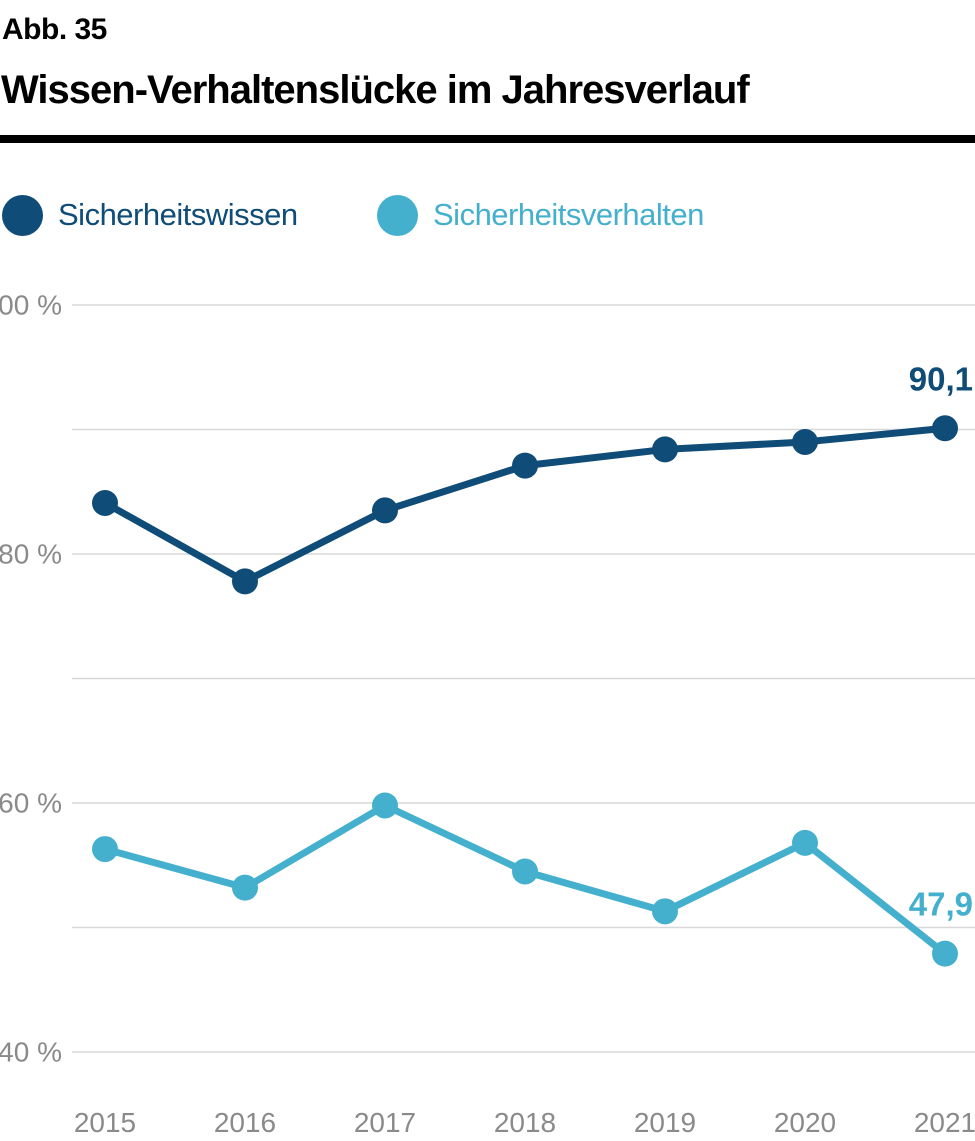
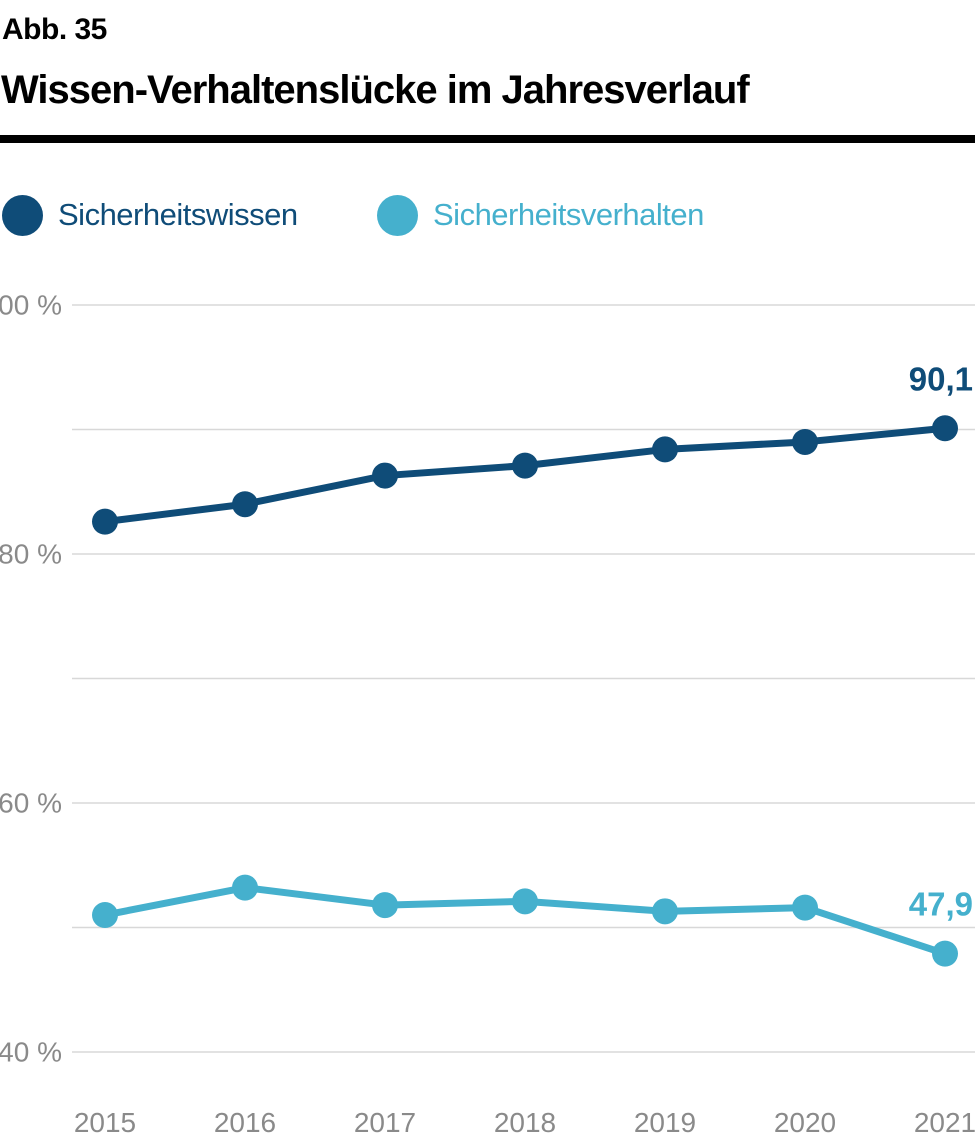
Sicherheitswissen/2015: 84.1% -> 82.6%
Sicherheitsverhalten/2015: 56.3% -> 51.0%
Sicherheitswissen/2016: 77.8% -> 84.0%
Sicherheitswissen/2017: 83.5% -> 86.3%
Sicherheitsverhalten/2017: 59.8% -> 51.8%
Sicherheitsverhalten/2018: 54.5% -> 52.1%
Sicherheitsverhalten/2020: 56.8% -> 51.6%
